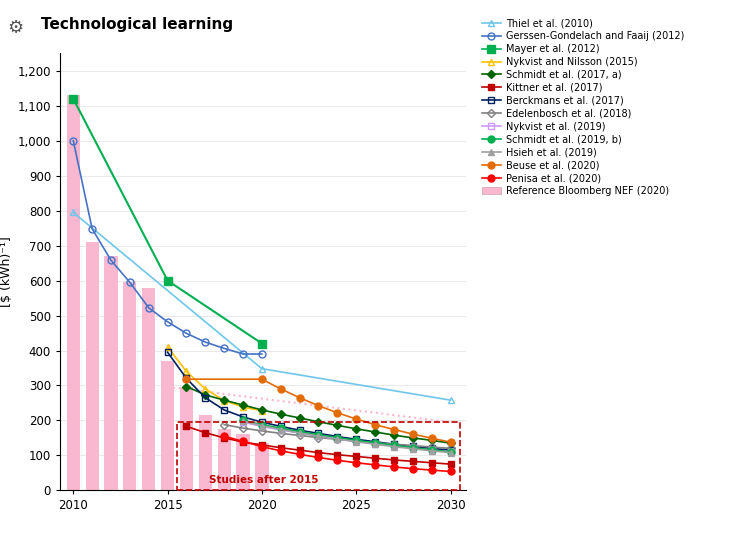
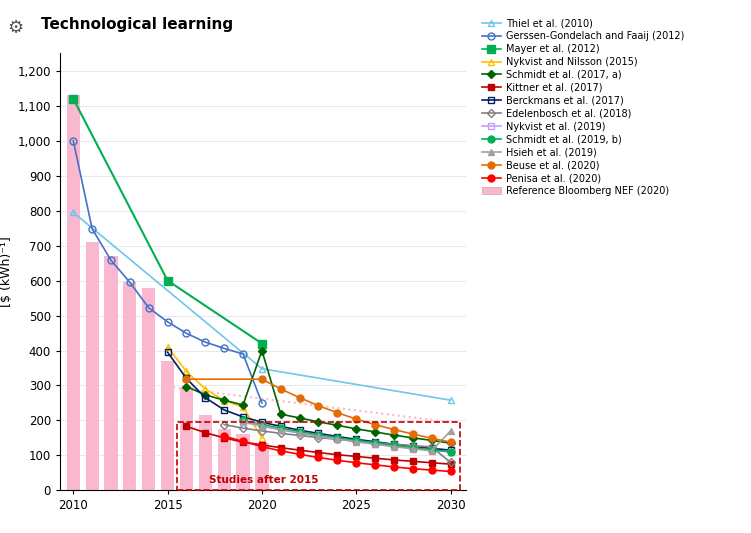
Gerssen-Gondelach and Faaij (2012)/2020: 390 -> 250
Nykvist and Nilsson (2015)/2020: 228 -> 150
Schmidt et al. (2017, a)/2020: 230 -> 400
Edelenbosch et al. (2018)/2030: 120 -> 80
Hsieh et al. (2019)/2030: 108 -> 170
